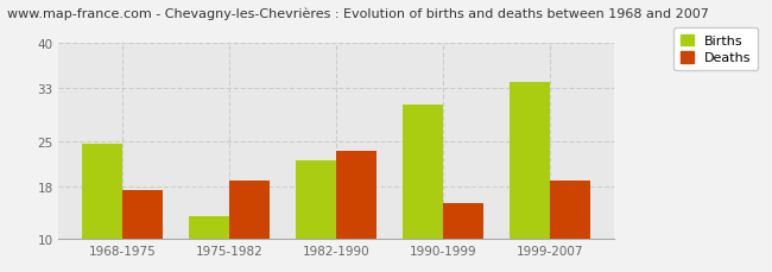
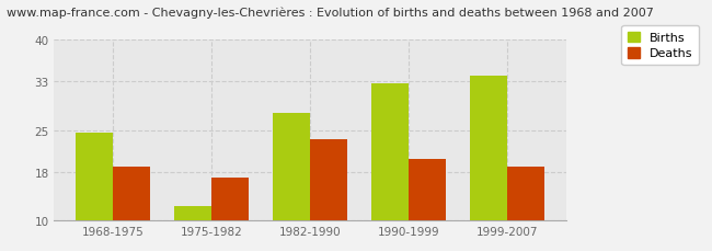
Deaths/1968-1975: 17.5 -> 19.0
Births/1975-1982: 13.5 -> 12.4
Deaths/1975-1982: 19.0 -> 17.2
Births/1982-1990: 22.0 -> 27.8
Births/1990-1999: 30.5 -> 32.8
Deaths/1990-1999: 15.5 -> 20.2
